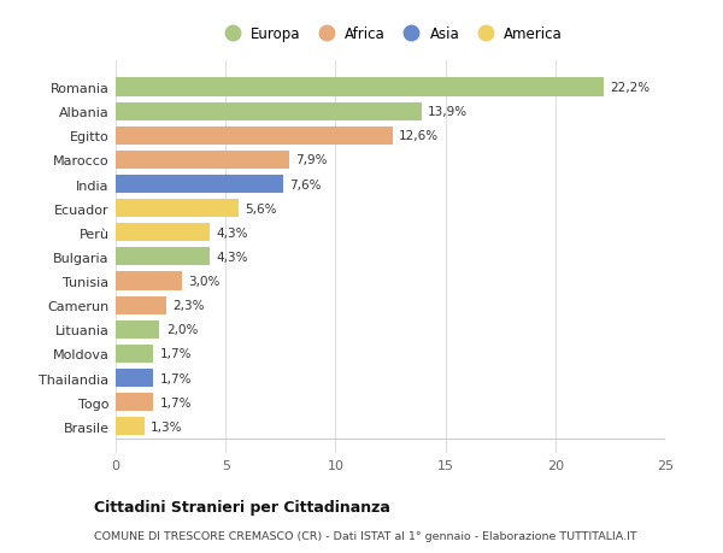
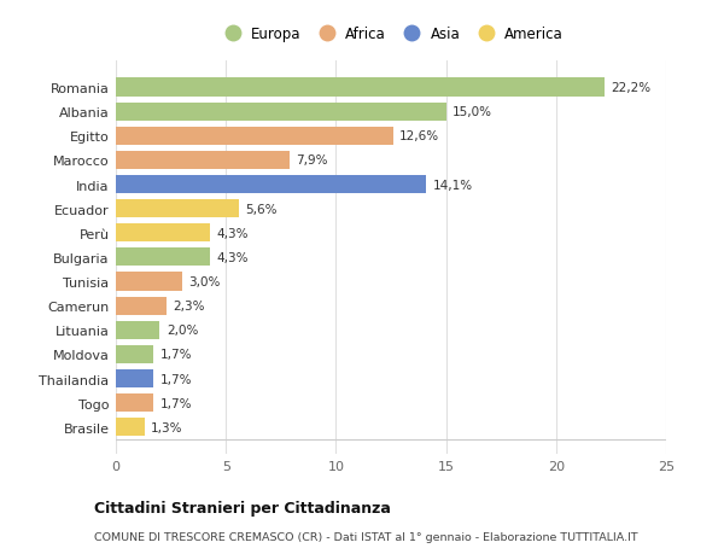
Albania: 13,9% -> 15,0%
India: 7,6% -> 14,1%
